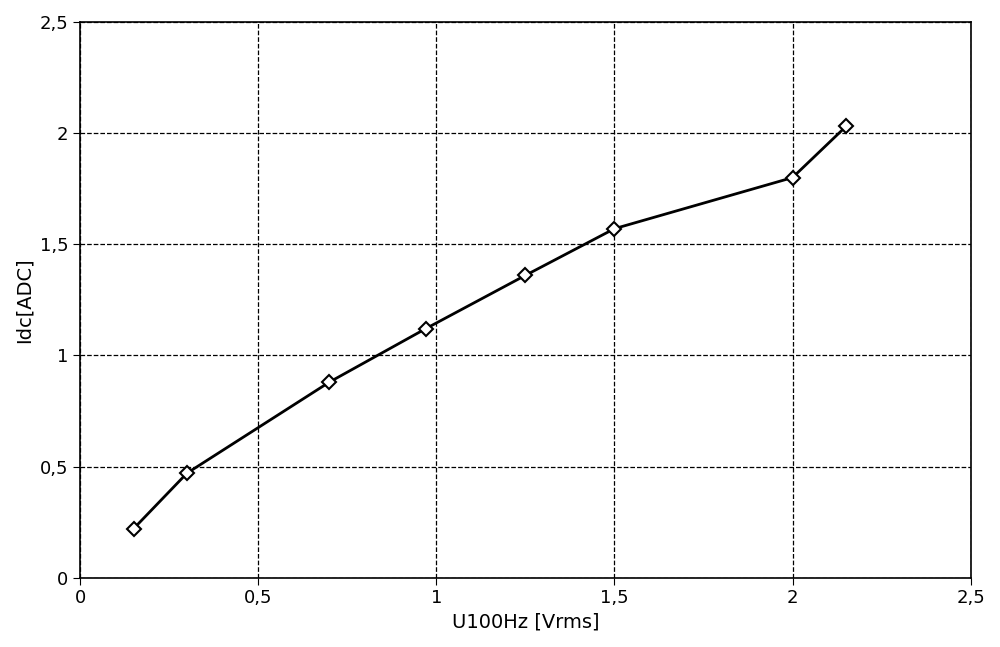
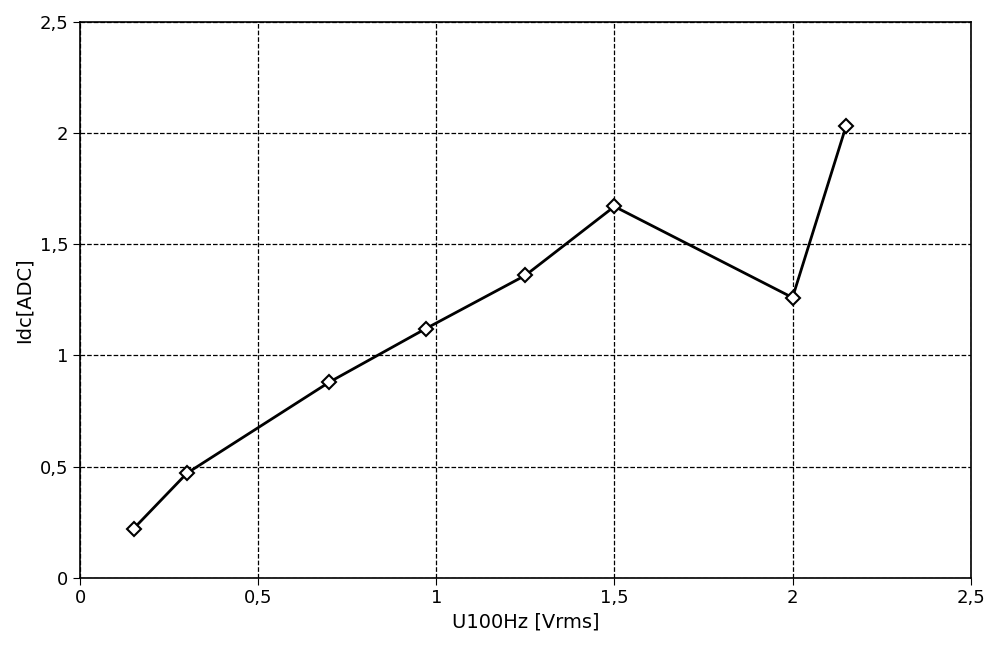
1,5: 1,57 -> 1,67
2: 1,80 -> 1,26
